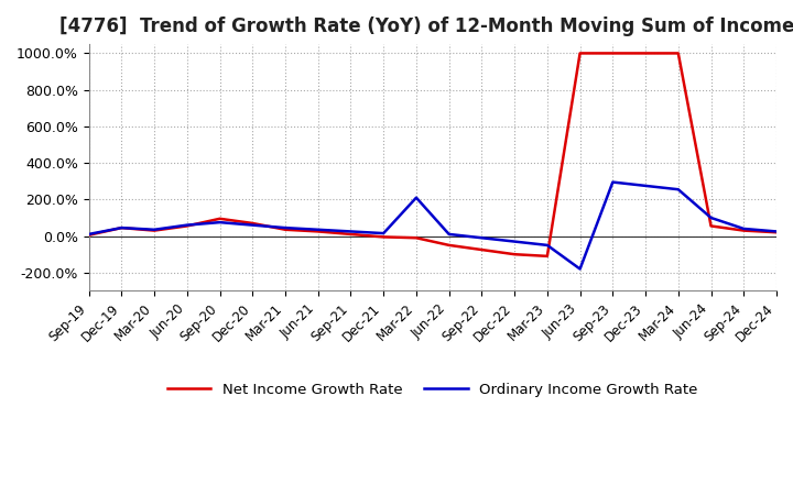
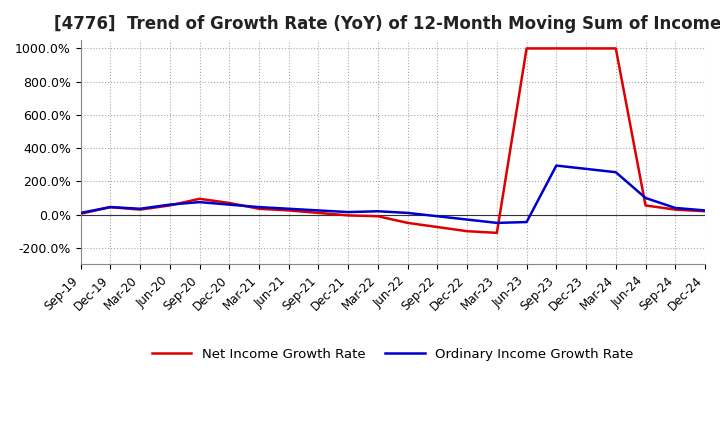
Ordinary Income Growth Rate/Mar-22: 210% -> 20%
Ordinary Income Growth Rate/Jun-23: -180% -> -40%
